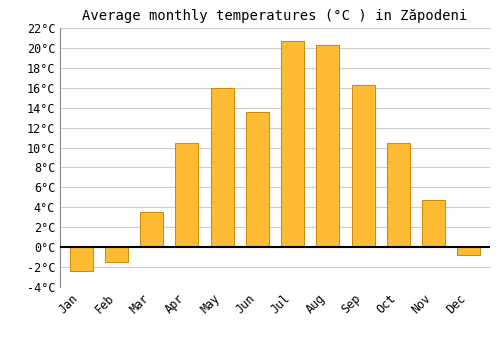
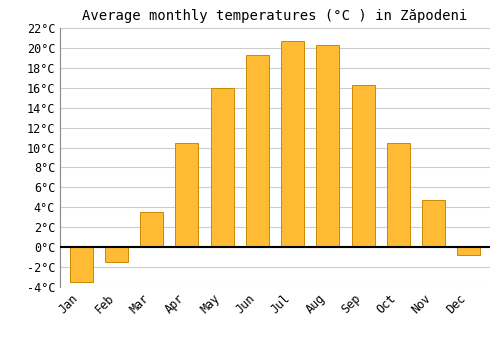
Jan: -2.4°C -> -3.5°C
Jun: 13.6°C -> 19.3°C
